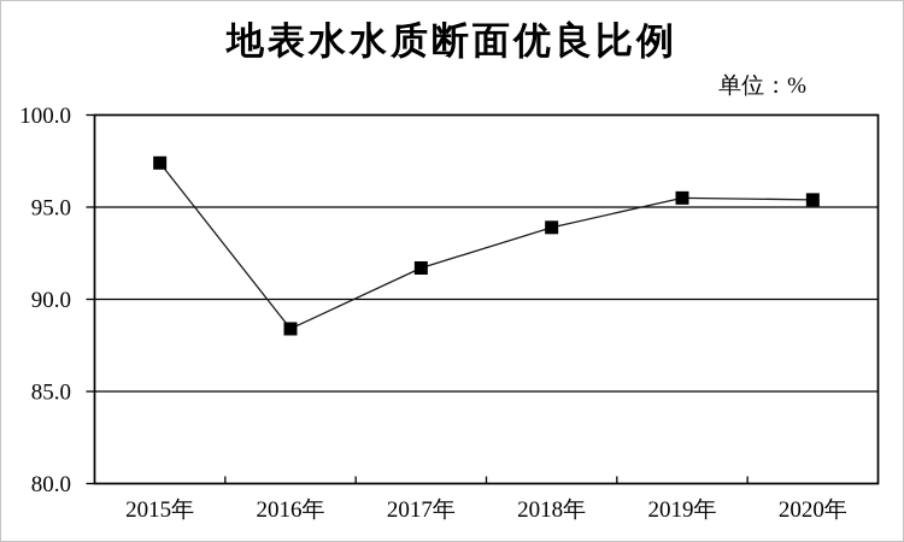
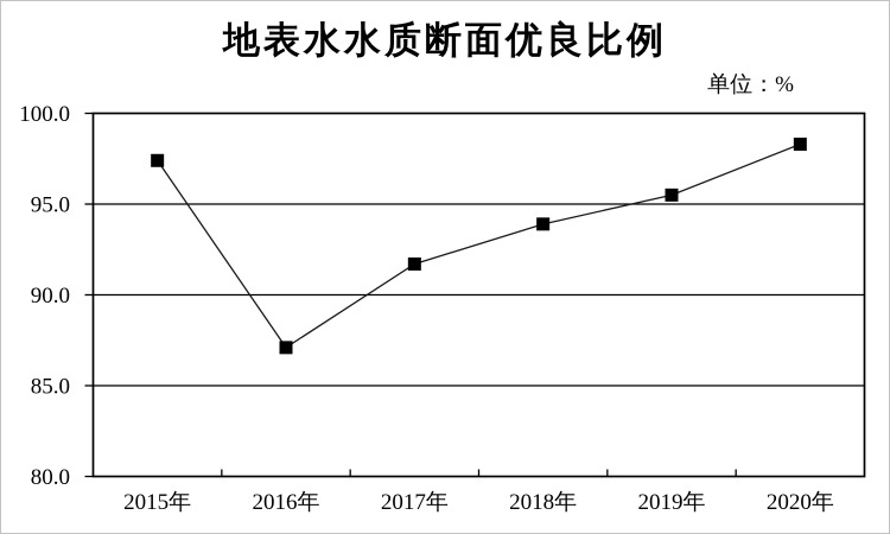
2016年: 88.4 -> 87.1
2020年: 95.4 -> 98.3
